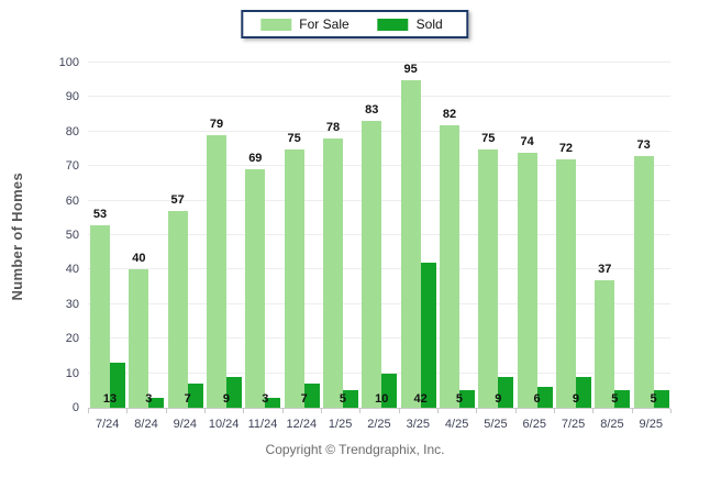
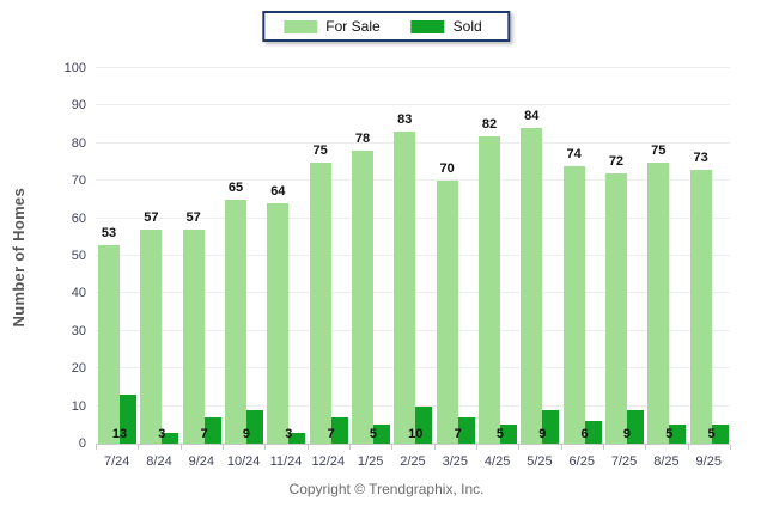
For Sale/8/24: 40 -> 57
For Sale/10/24: 79 -> 65
For Sale/11/24: 69 -> 64
For Sale/3/25: 95 -> 70
Sold/3/25: 42 -> 7
For Sale/5/25: 75 -> 84
For Sale/8/25: 37 -> 75
